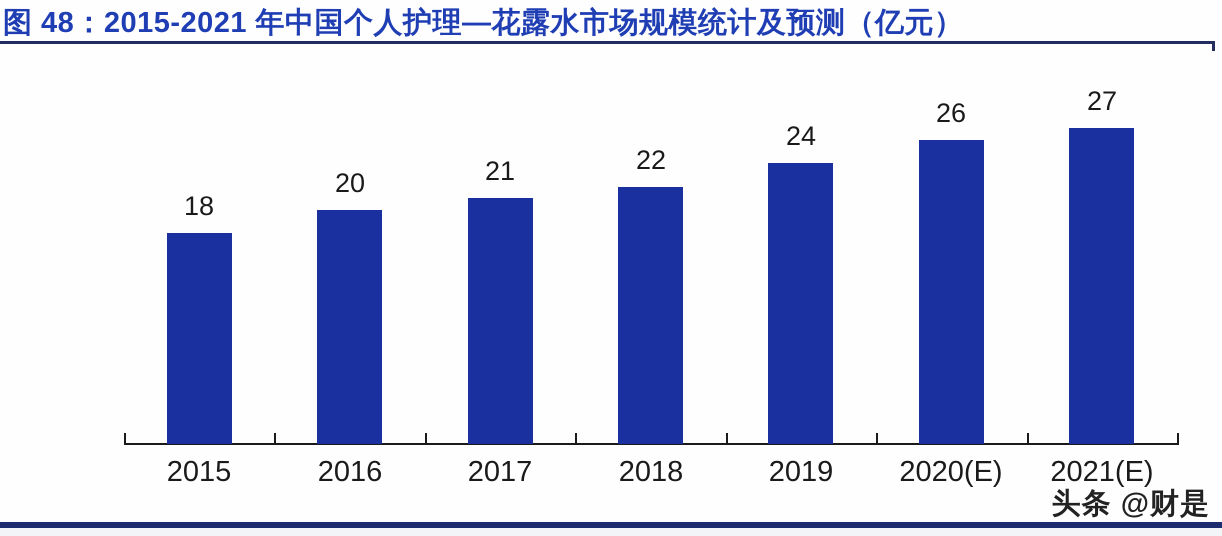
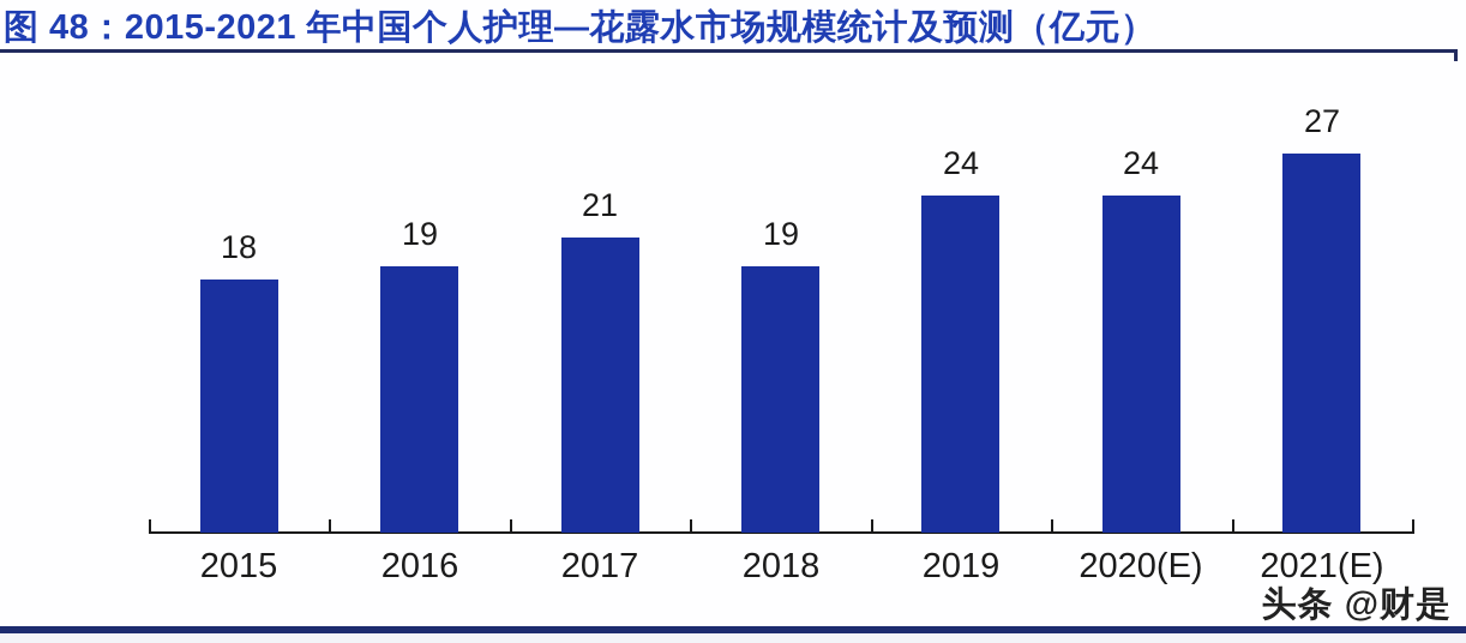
2016: 20 -> 19
2018: 22 -> 19
2020(E): 26 -> 24
